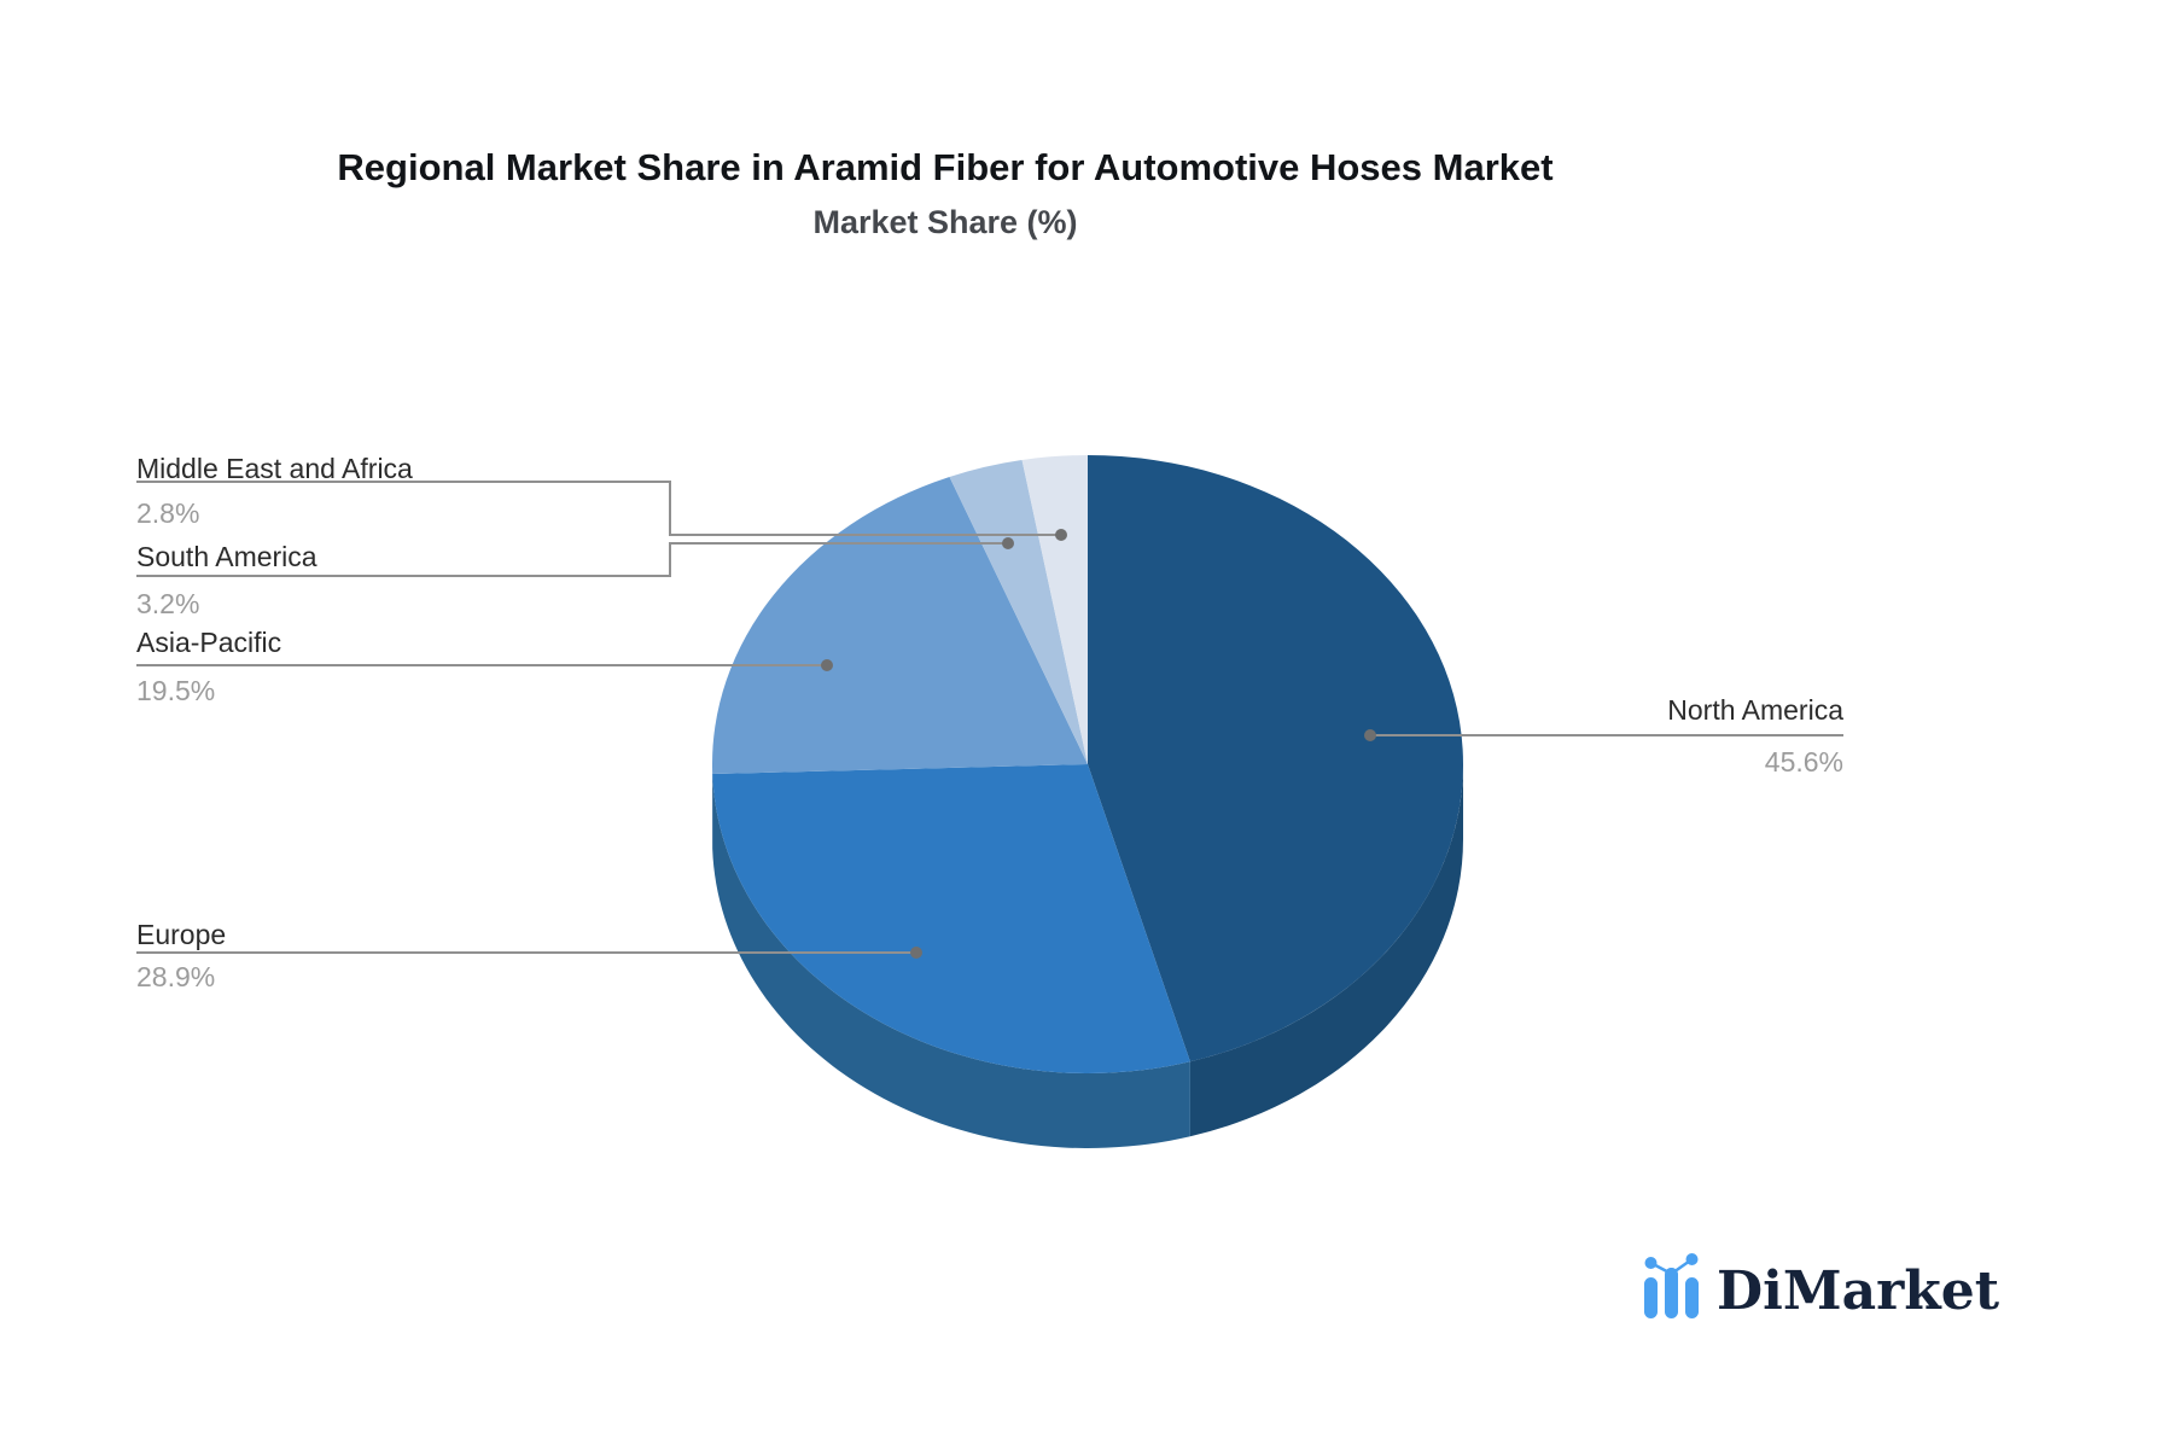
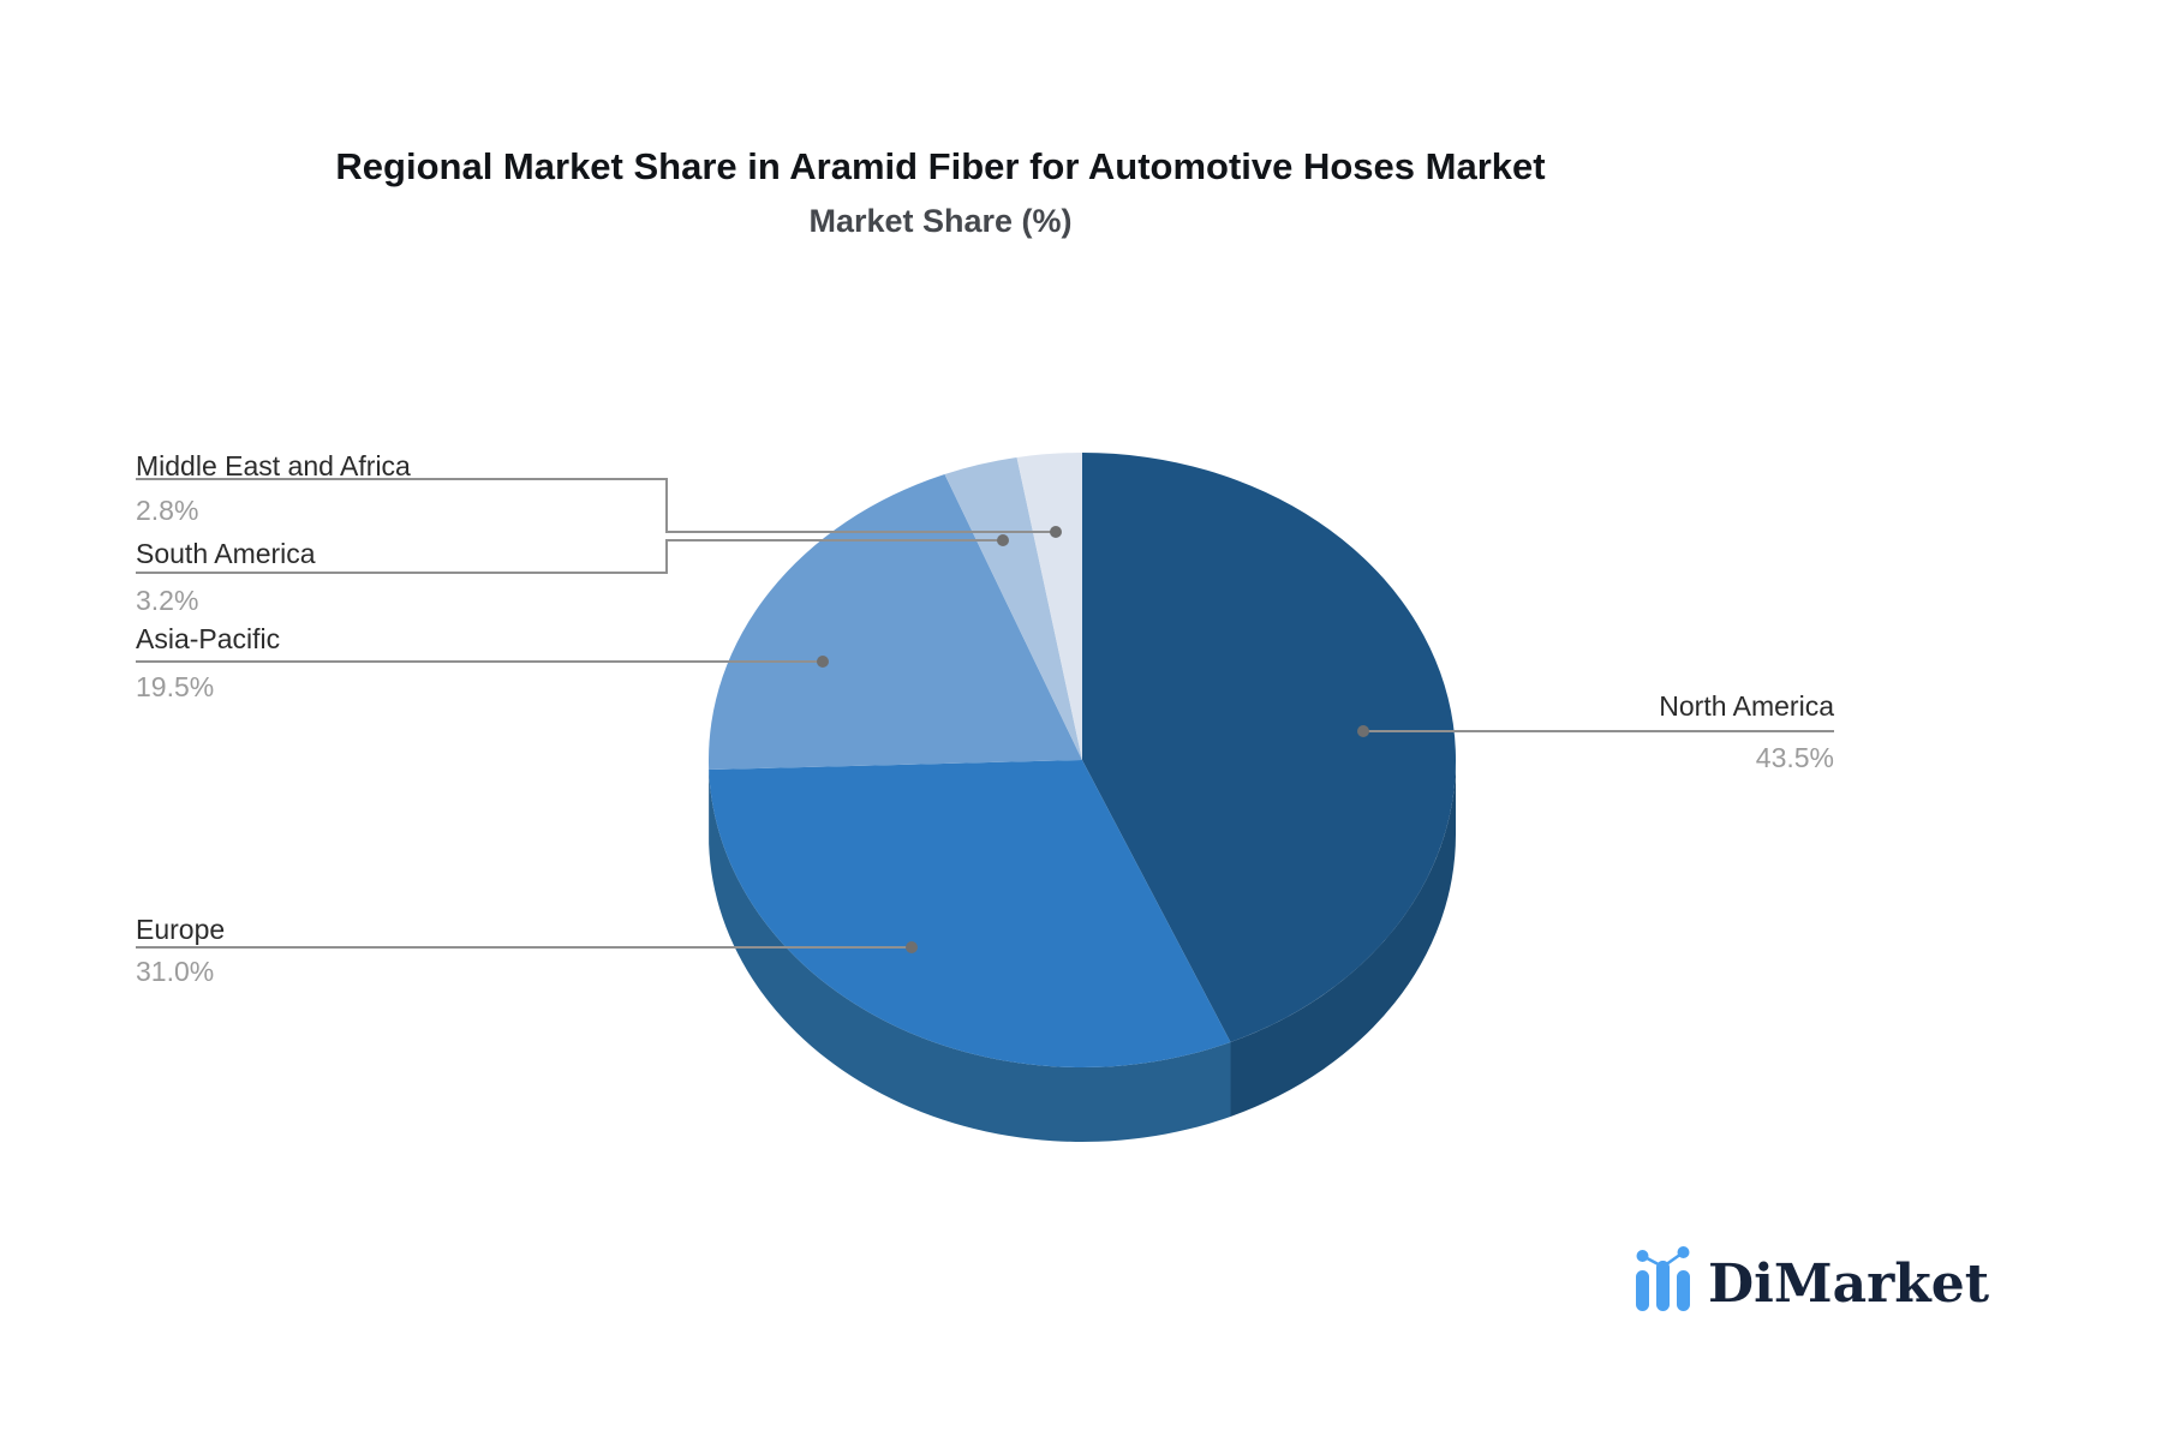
North America: 45.6% -> 43.5%
Europe: 28.9% -> 31.0%
